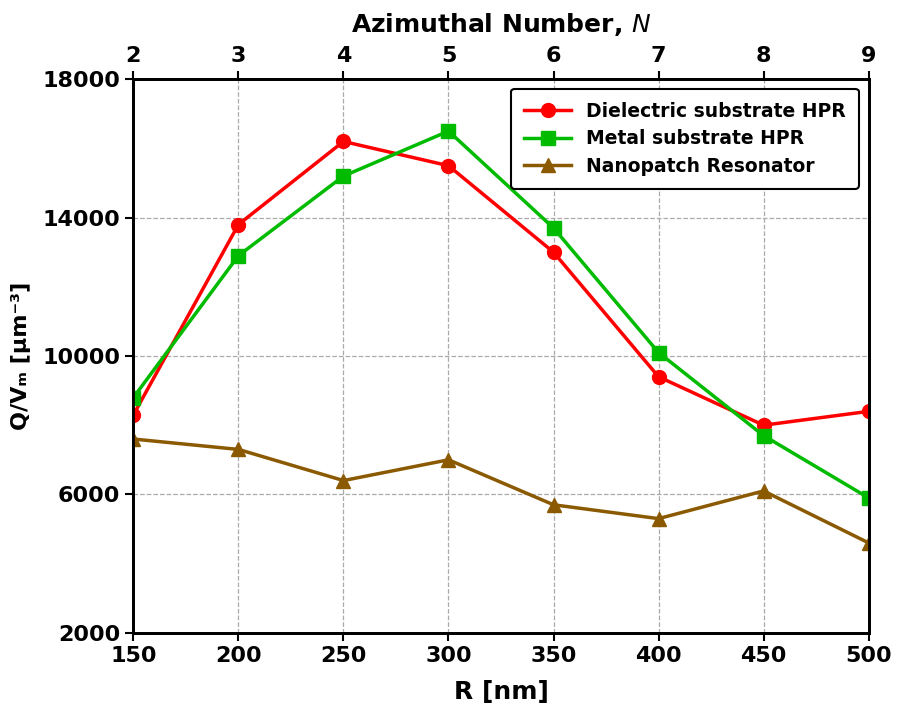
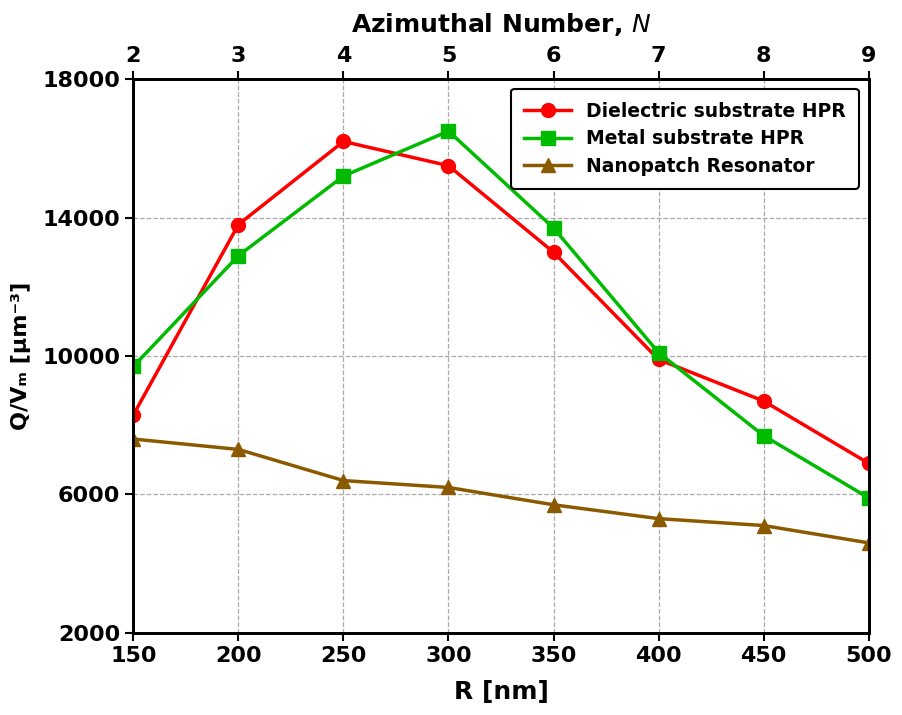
Metal substrate HPR/150: 8800 -> 9700
Nanopatch Resonator/300: 7000 -> 6200
Dielectric substrate HPR/400: 9400 -> 9900
Dielectric substrate HPR/450: 8000 -> 8700
Nanopatch Resonator/450: 6100 -> 5100
Dielectric substrate HPR/500: 8400 -> 6900
